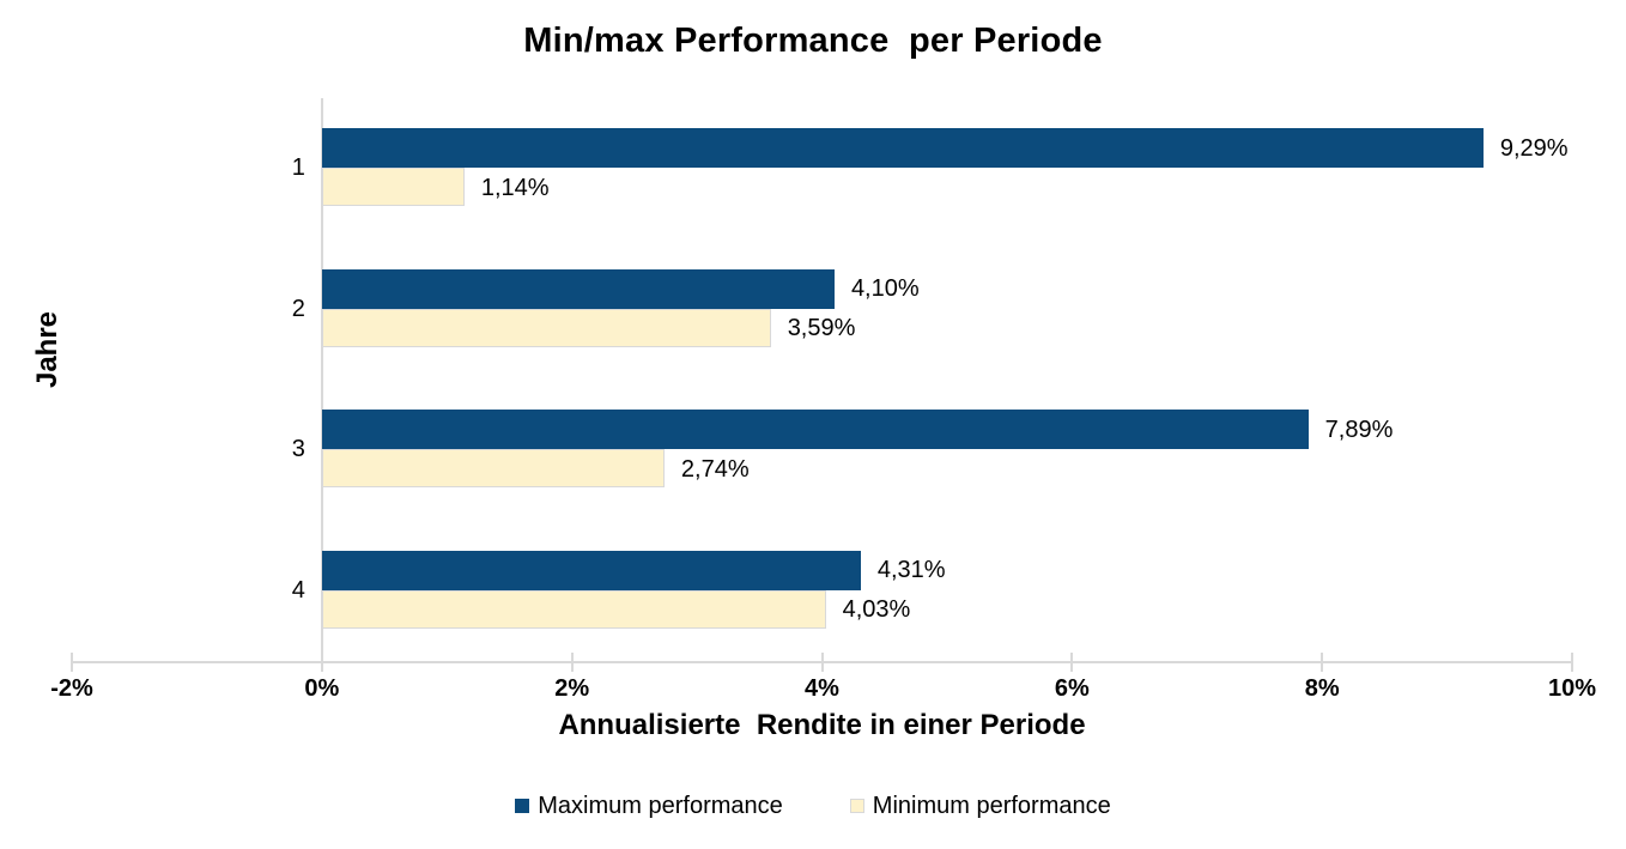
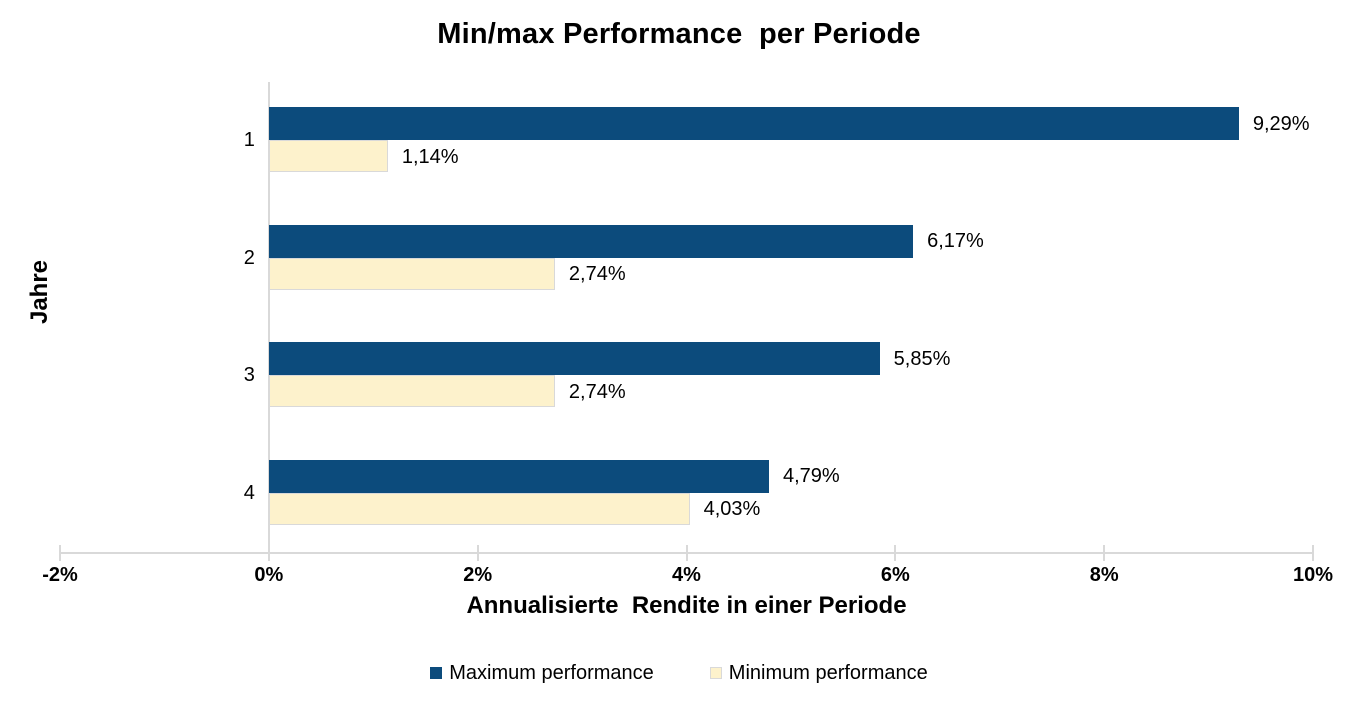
Maximum performance/2: 4,10% -> 6,17%
Minimum performance/2: 3,59% -> 2,74%
Maximum performance/3: 7,89% -> 5,85%
Maximum performance/4: 4,31% -> 4,79%
